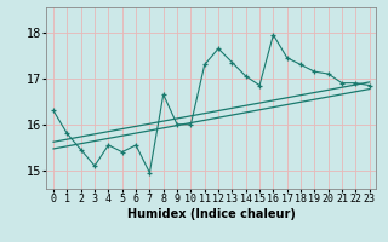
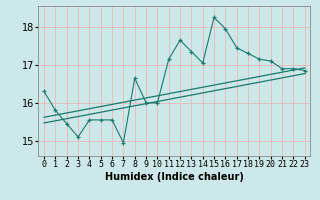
5: 15.40 -> 15.55
11: 17.30 -> 17.15
15: 16.85 -> 18.25
